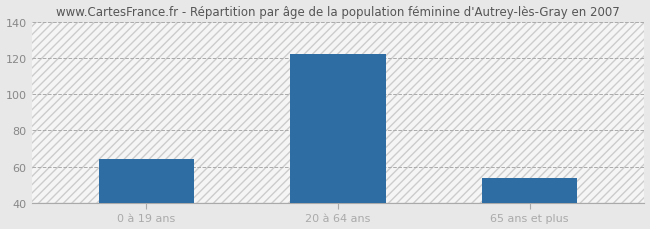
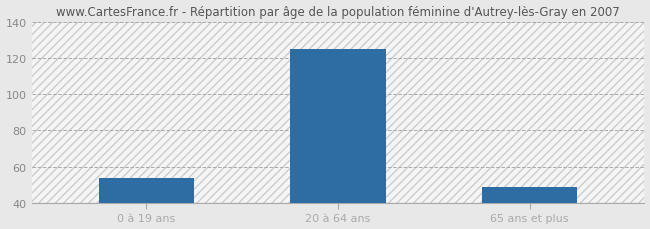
0 à 19 ans: 64 -> 54
20 à 64 ans: 122 -> 125
65 ans et plus: 54 -> 49
